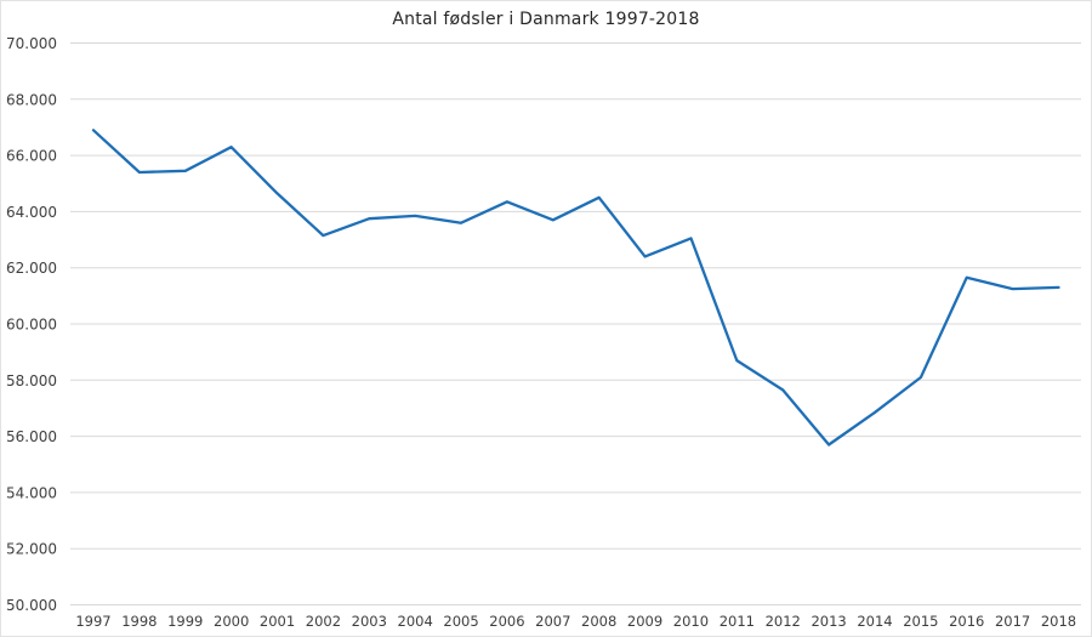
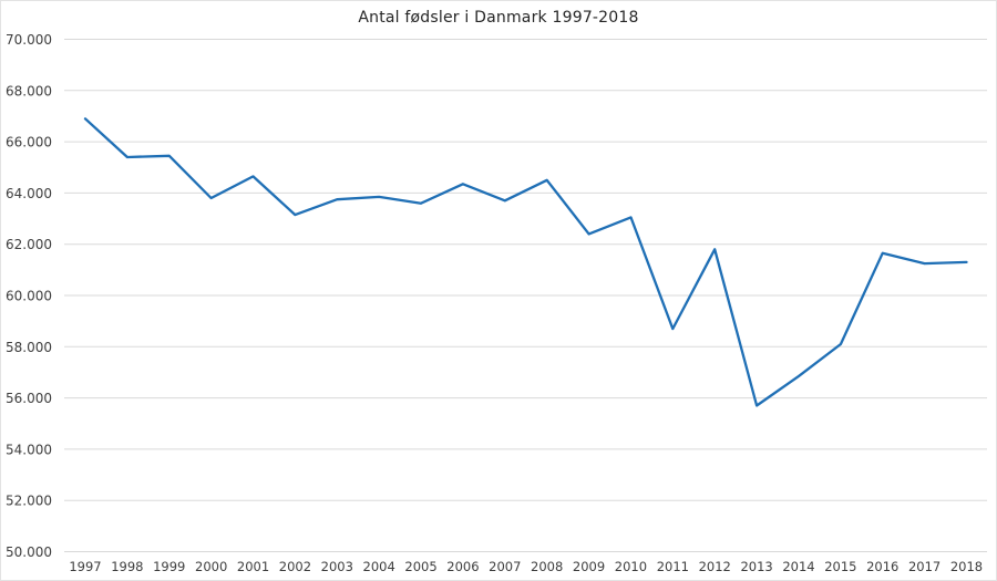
2000: 66300 -> 63800
2012: 57600 -> 61800
